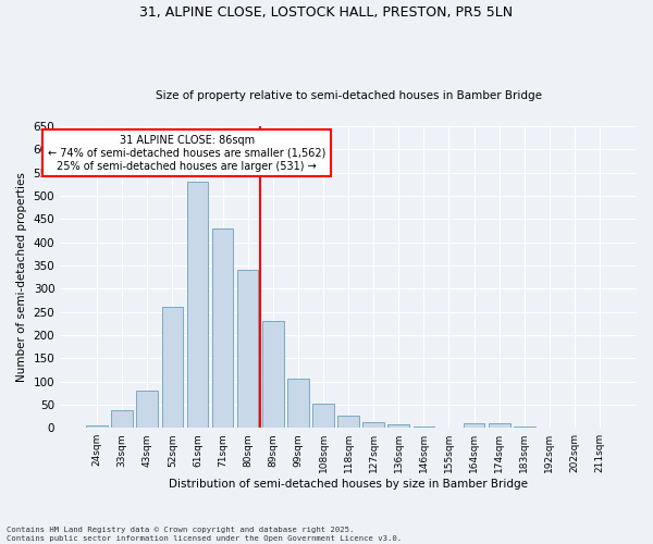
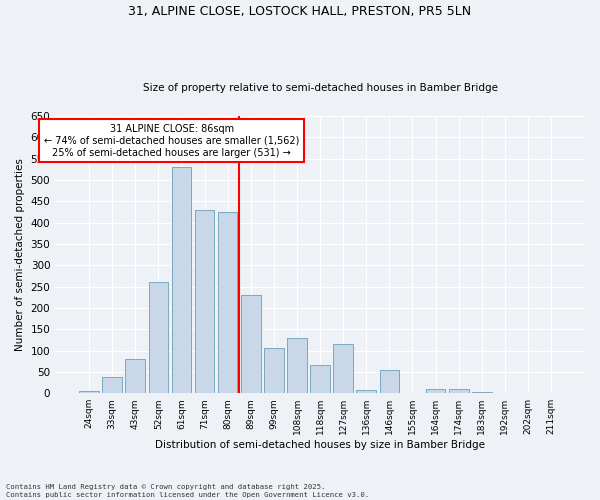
80sqm: 340 -> 425
108sqm: 52 -> 130
118sqm: 27 -> 65
127sqm: 13 -> 115
146sqm: 3 -> 55
